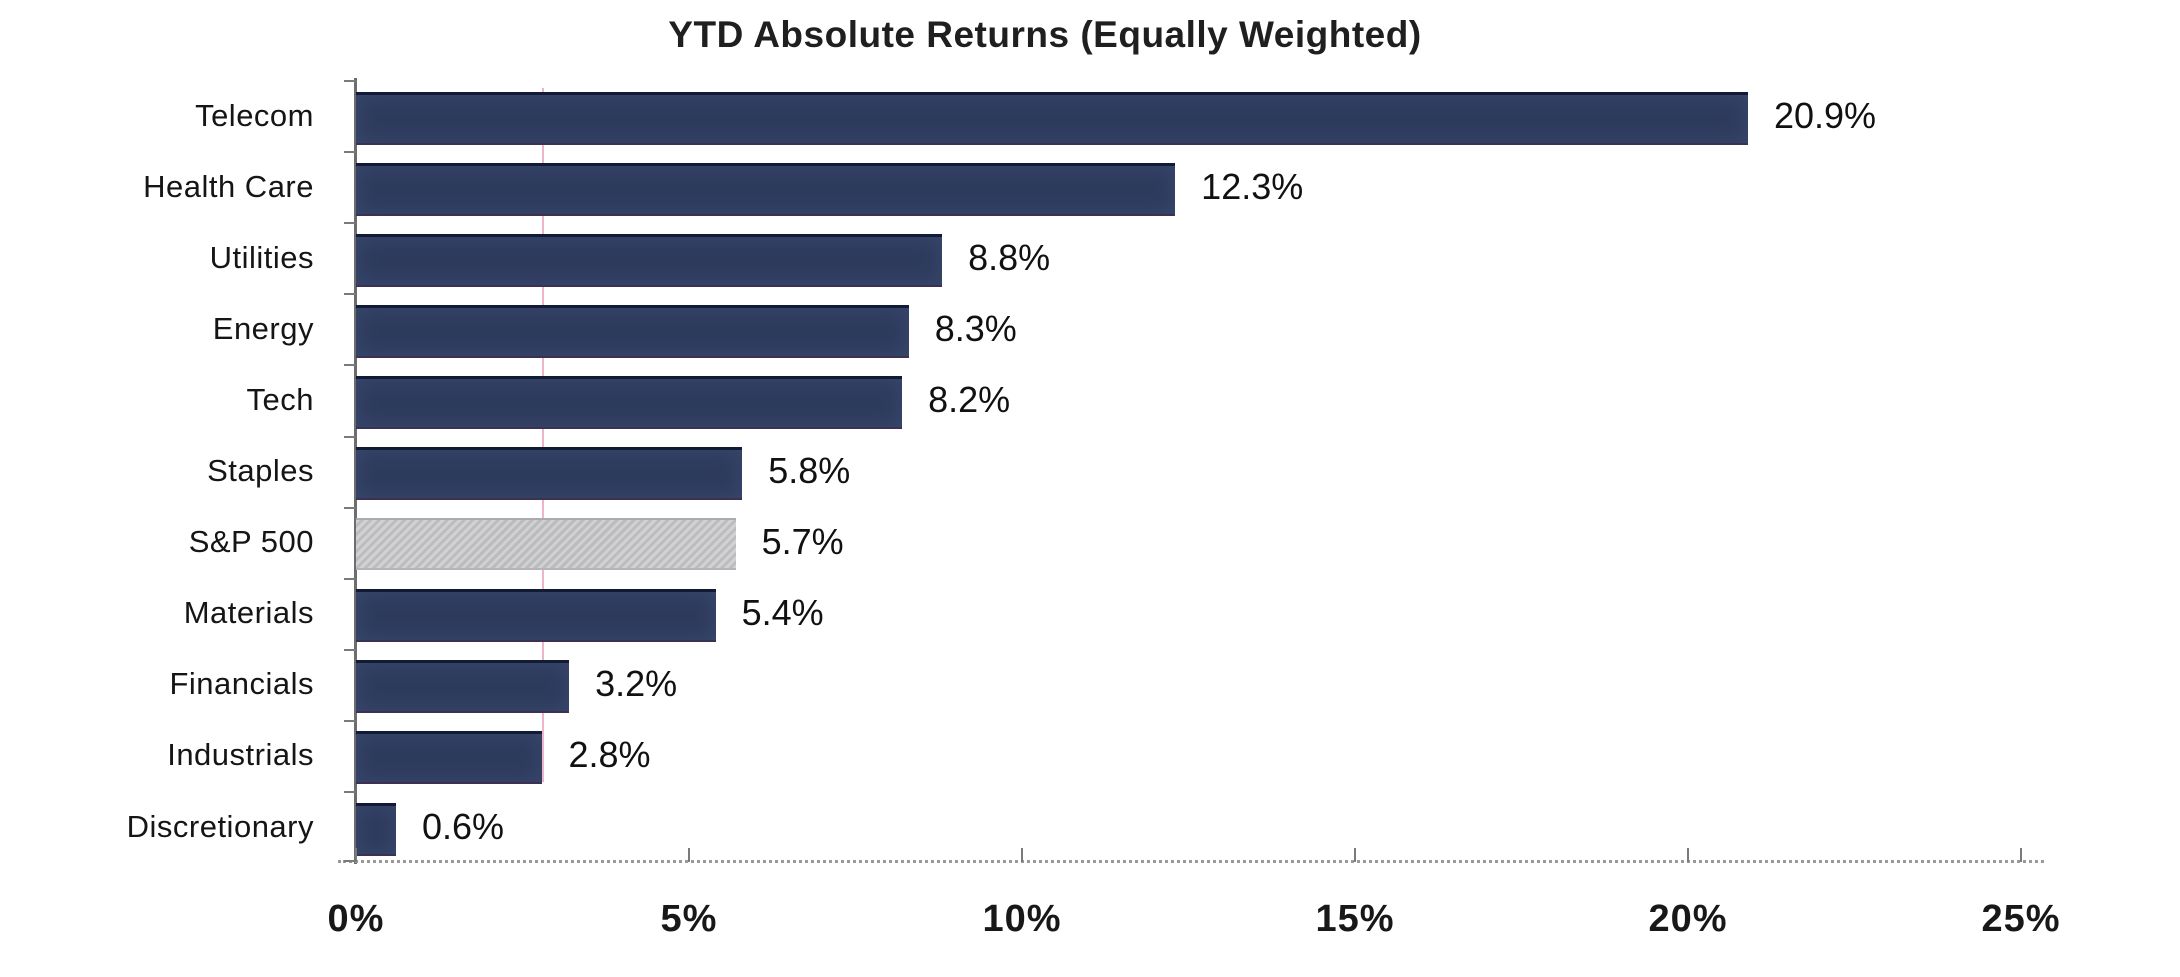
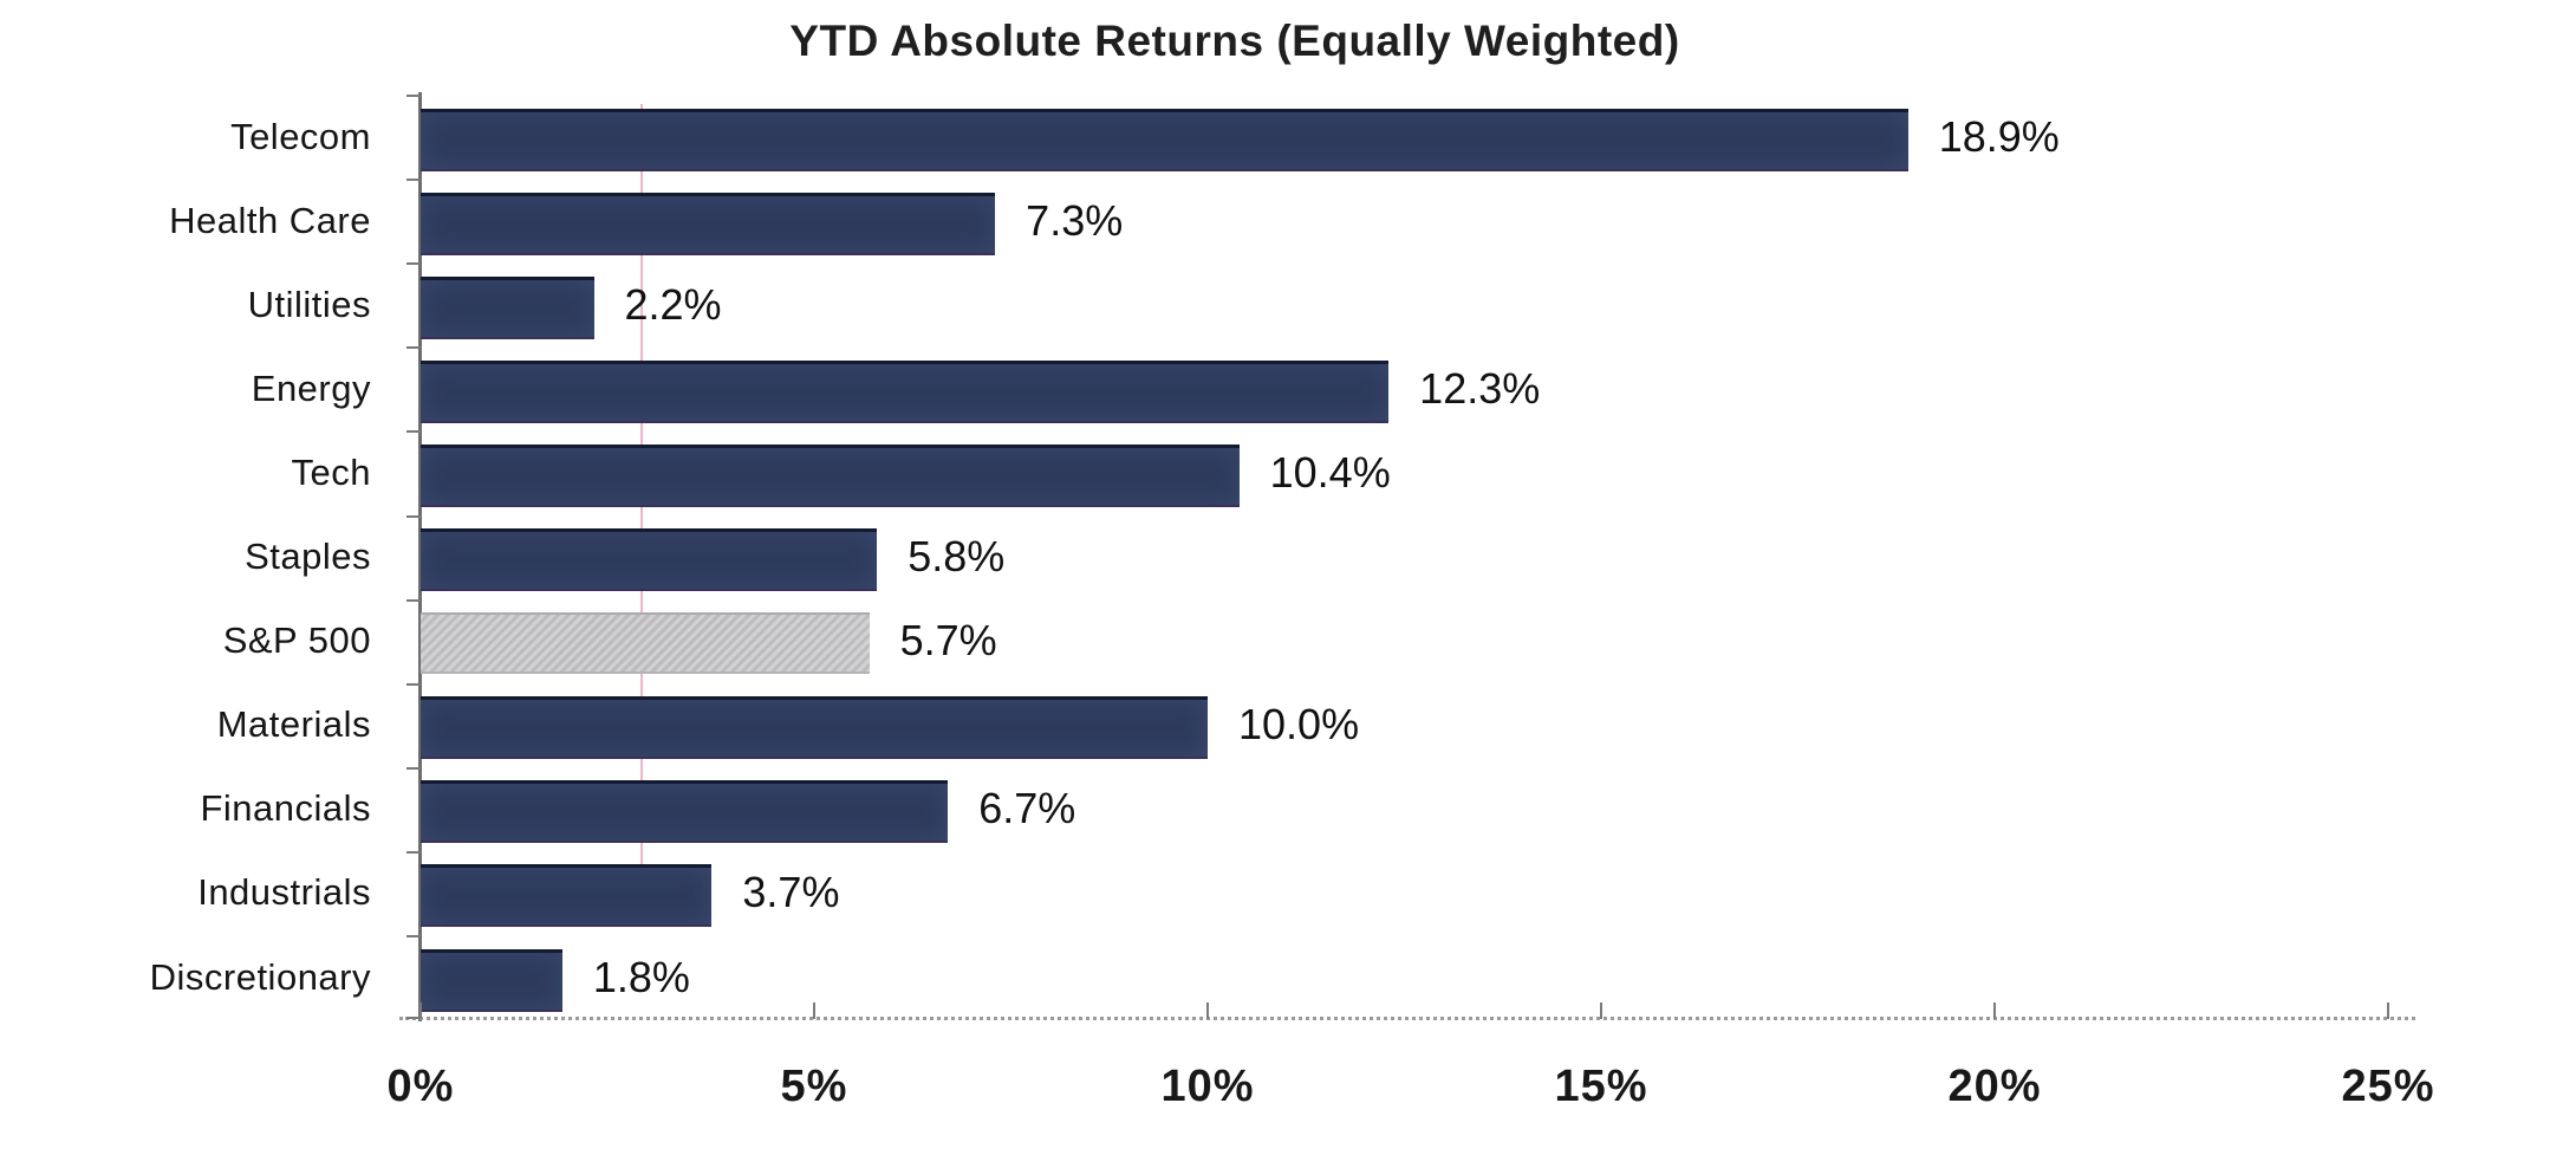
Telecom: 20.9% -> 18.9%
Health Care: 12.3% -> 7.3%
Utilities: 8.8% -> 2.2%
Energy: 8.3% -> 12.3%
Tech: 8.2% -> 10.4%
Materials: 5.4% -> 10.0%
Financials: 3.2% -> 6.7%
Industrials: 2.8% -> 3.7%
Discretionary: 0.6% -> 1.8%
